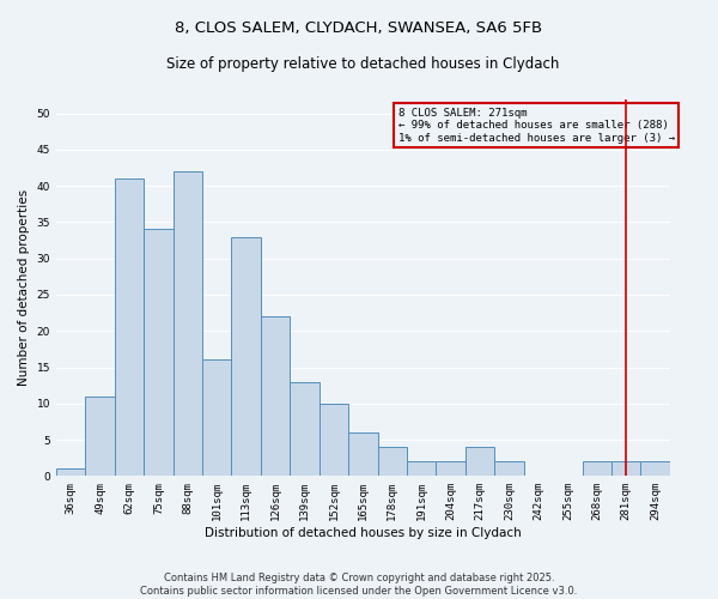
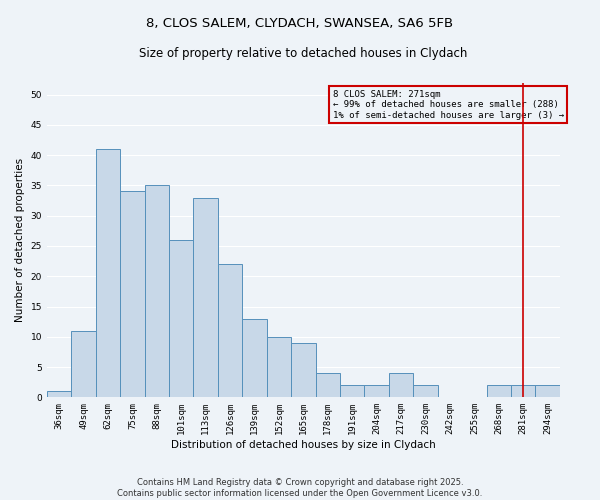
88sqm: 42 -> 35
101sqm: 16 -> 26
165sqm: 6 -> 9
